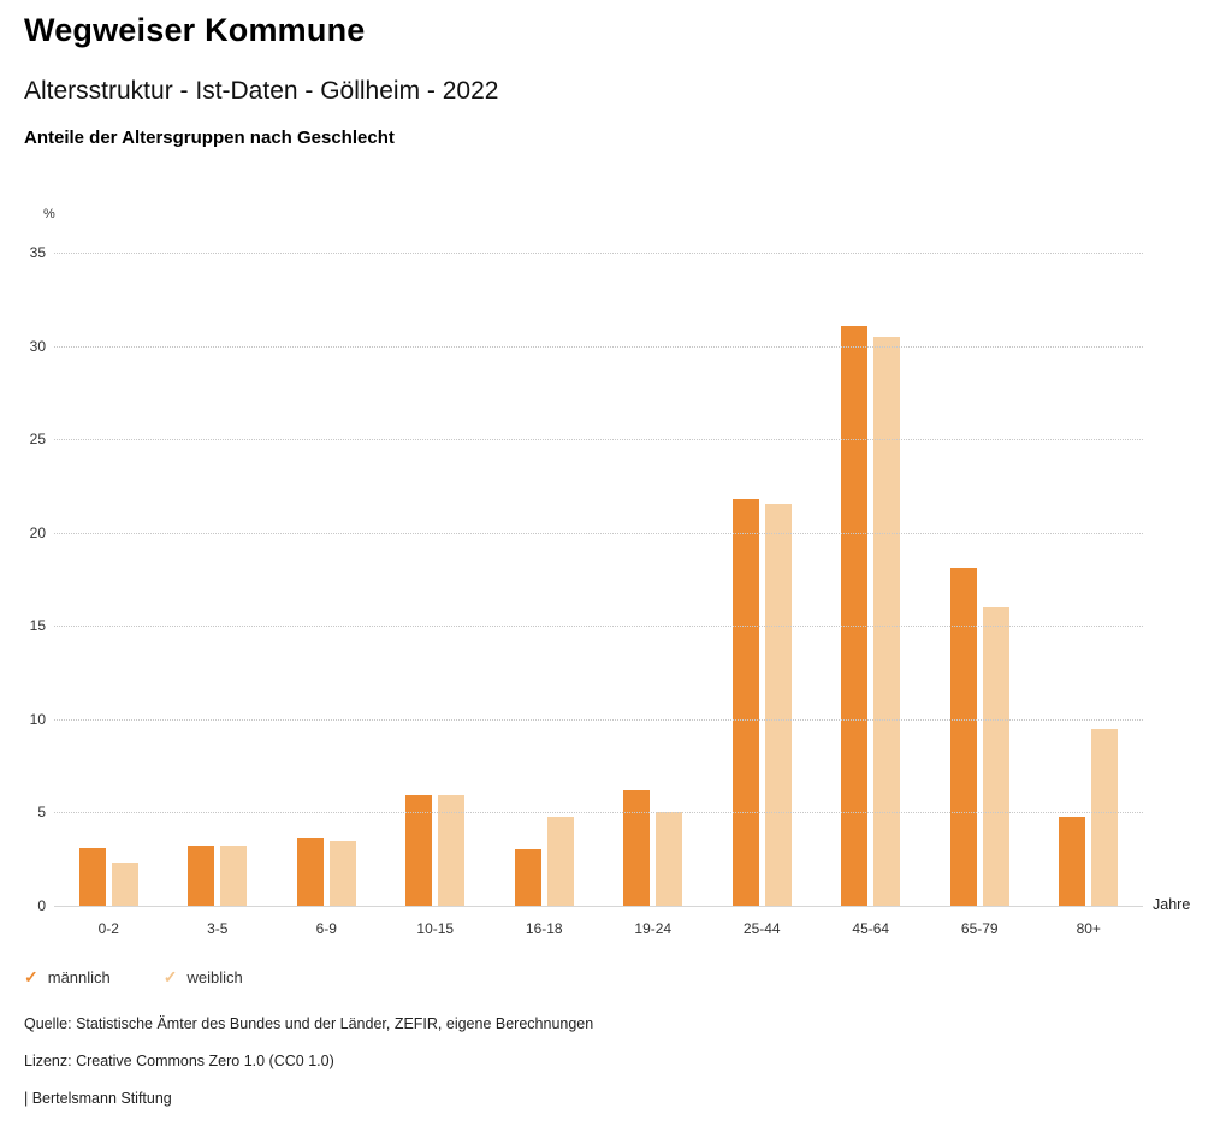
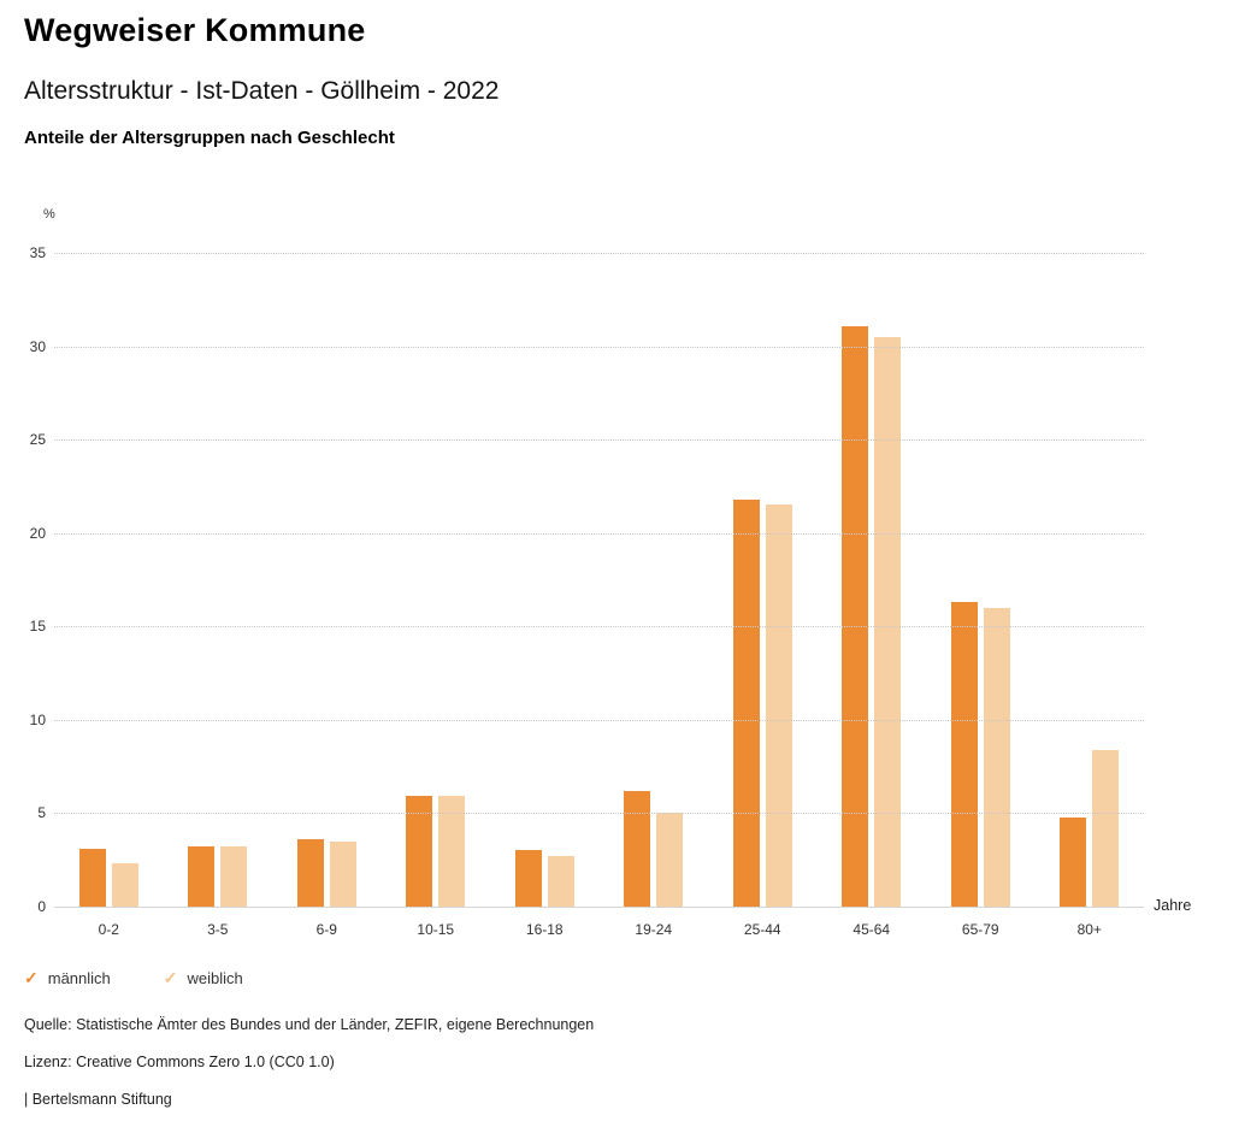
weiblich/16-18: 4.8 -> 2.7
männlich/65-79: 18.1 -> 16.3
weiblich/80+: 9.5 -> 8.4
